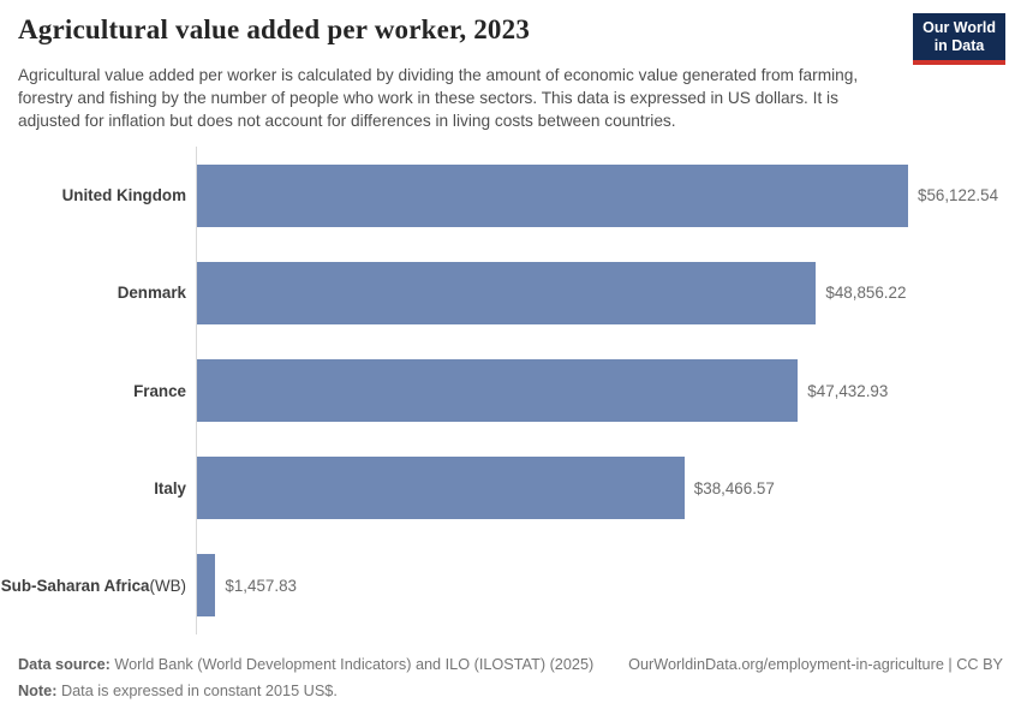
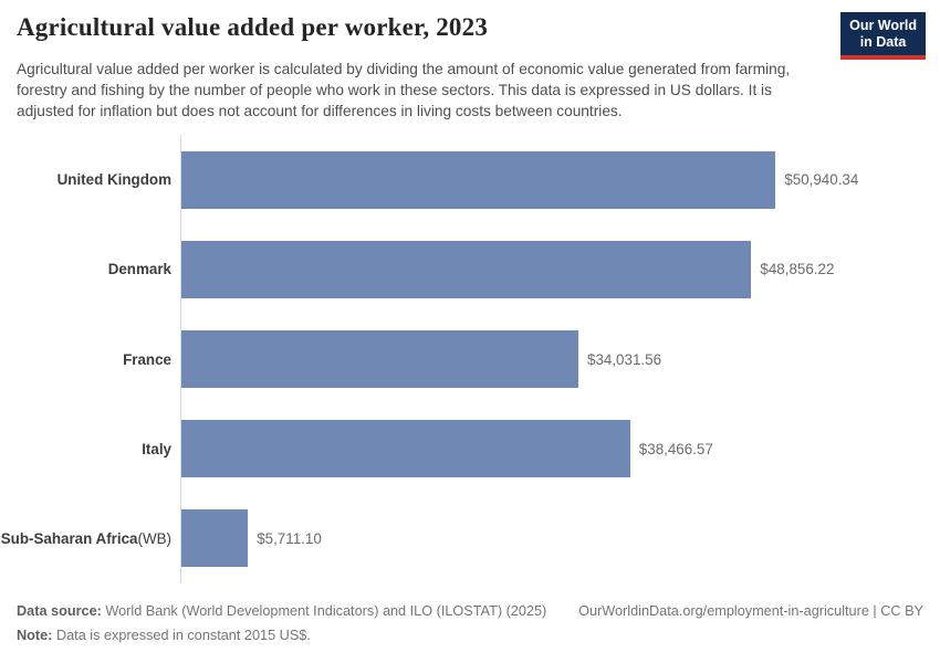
United Kingdom: $56,122.54 -> $50,940.34
France: $47,432.93 -> $34,031.56
Sub-Saharan Africa (WB): $1,457.83 -> $5,711.10
